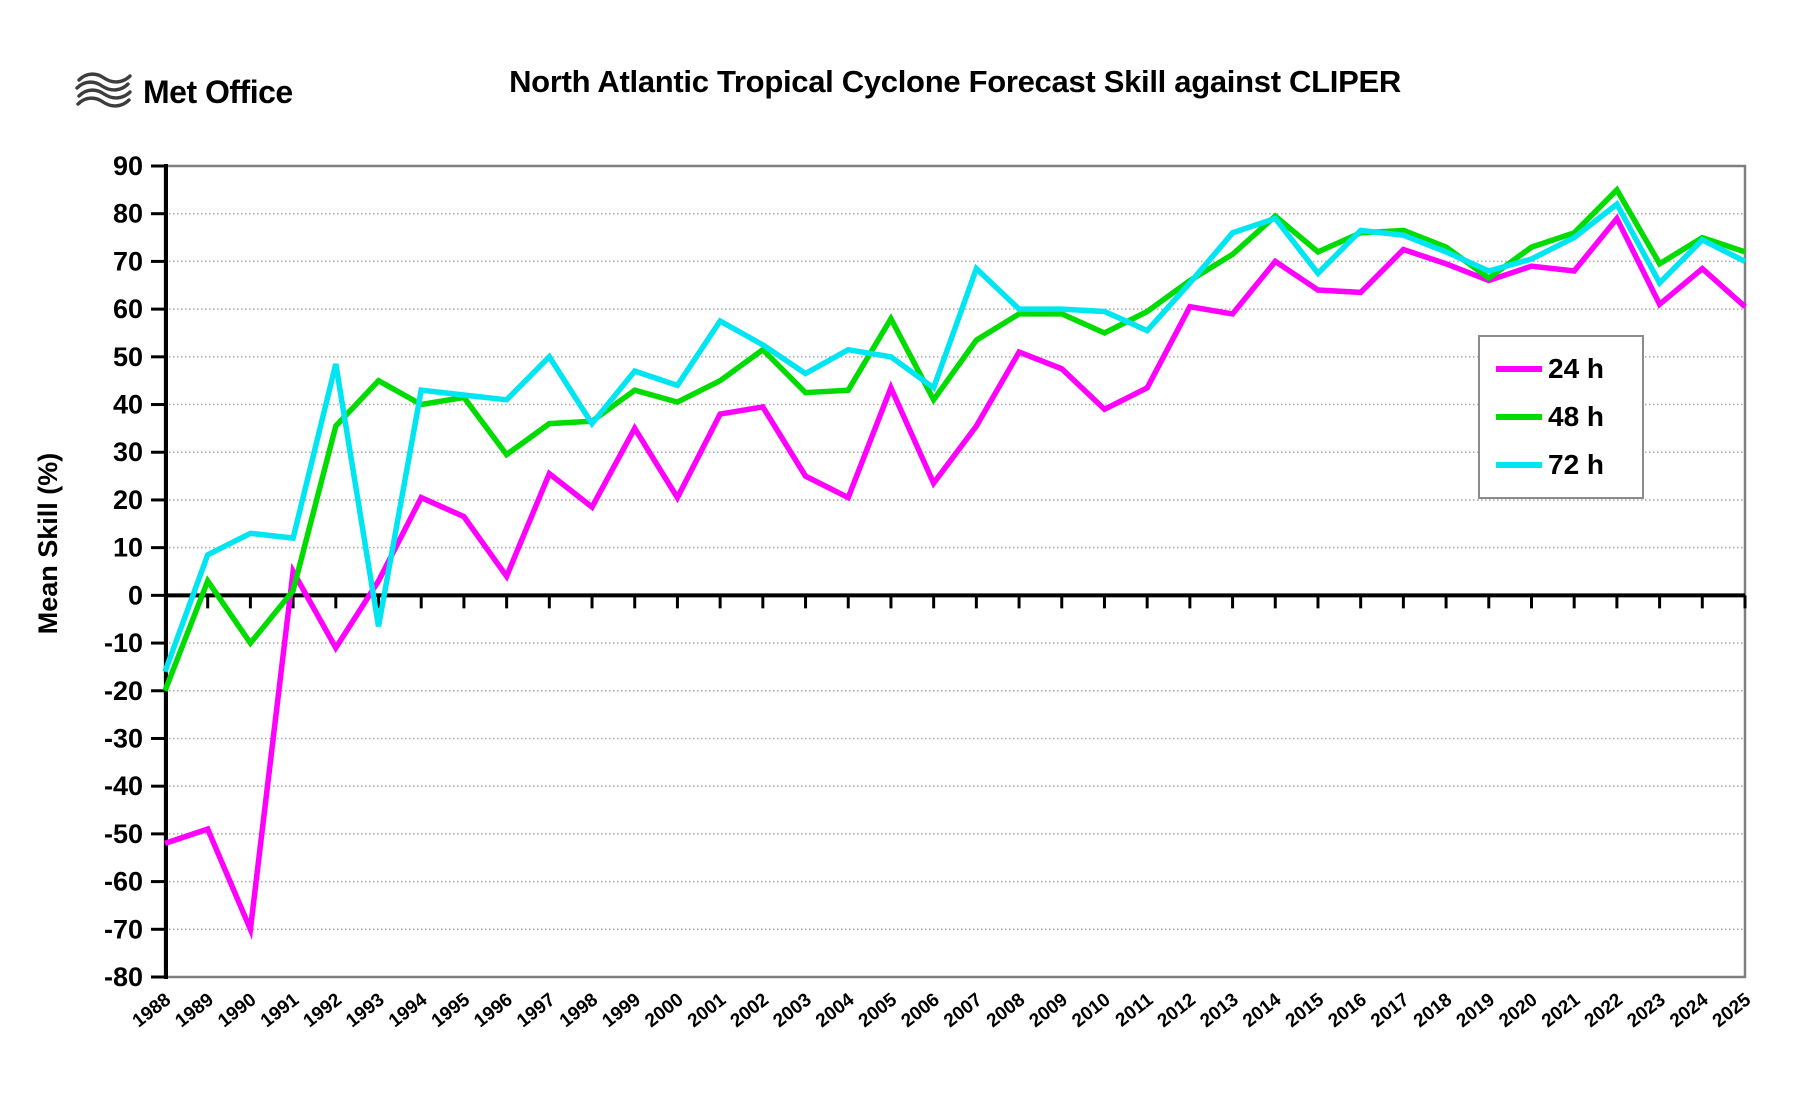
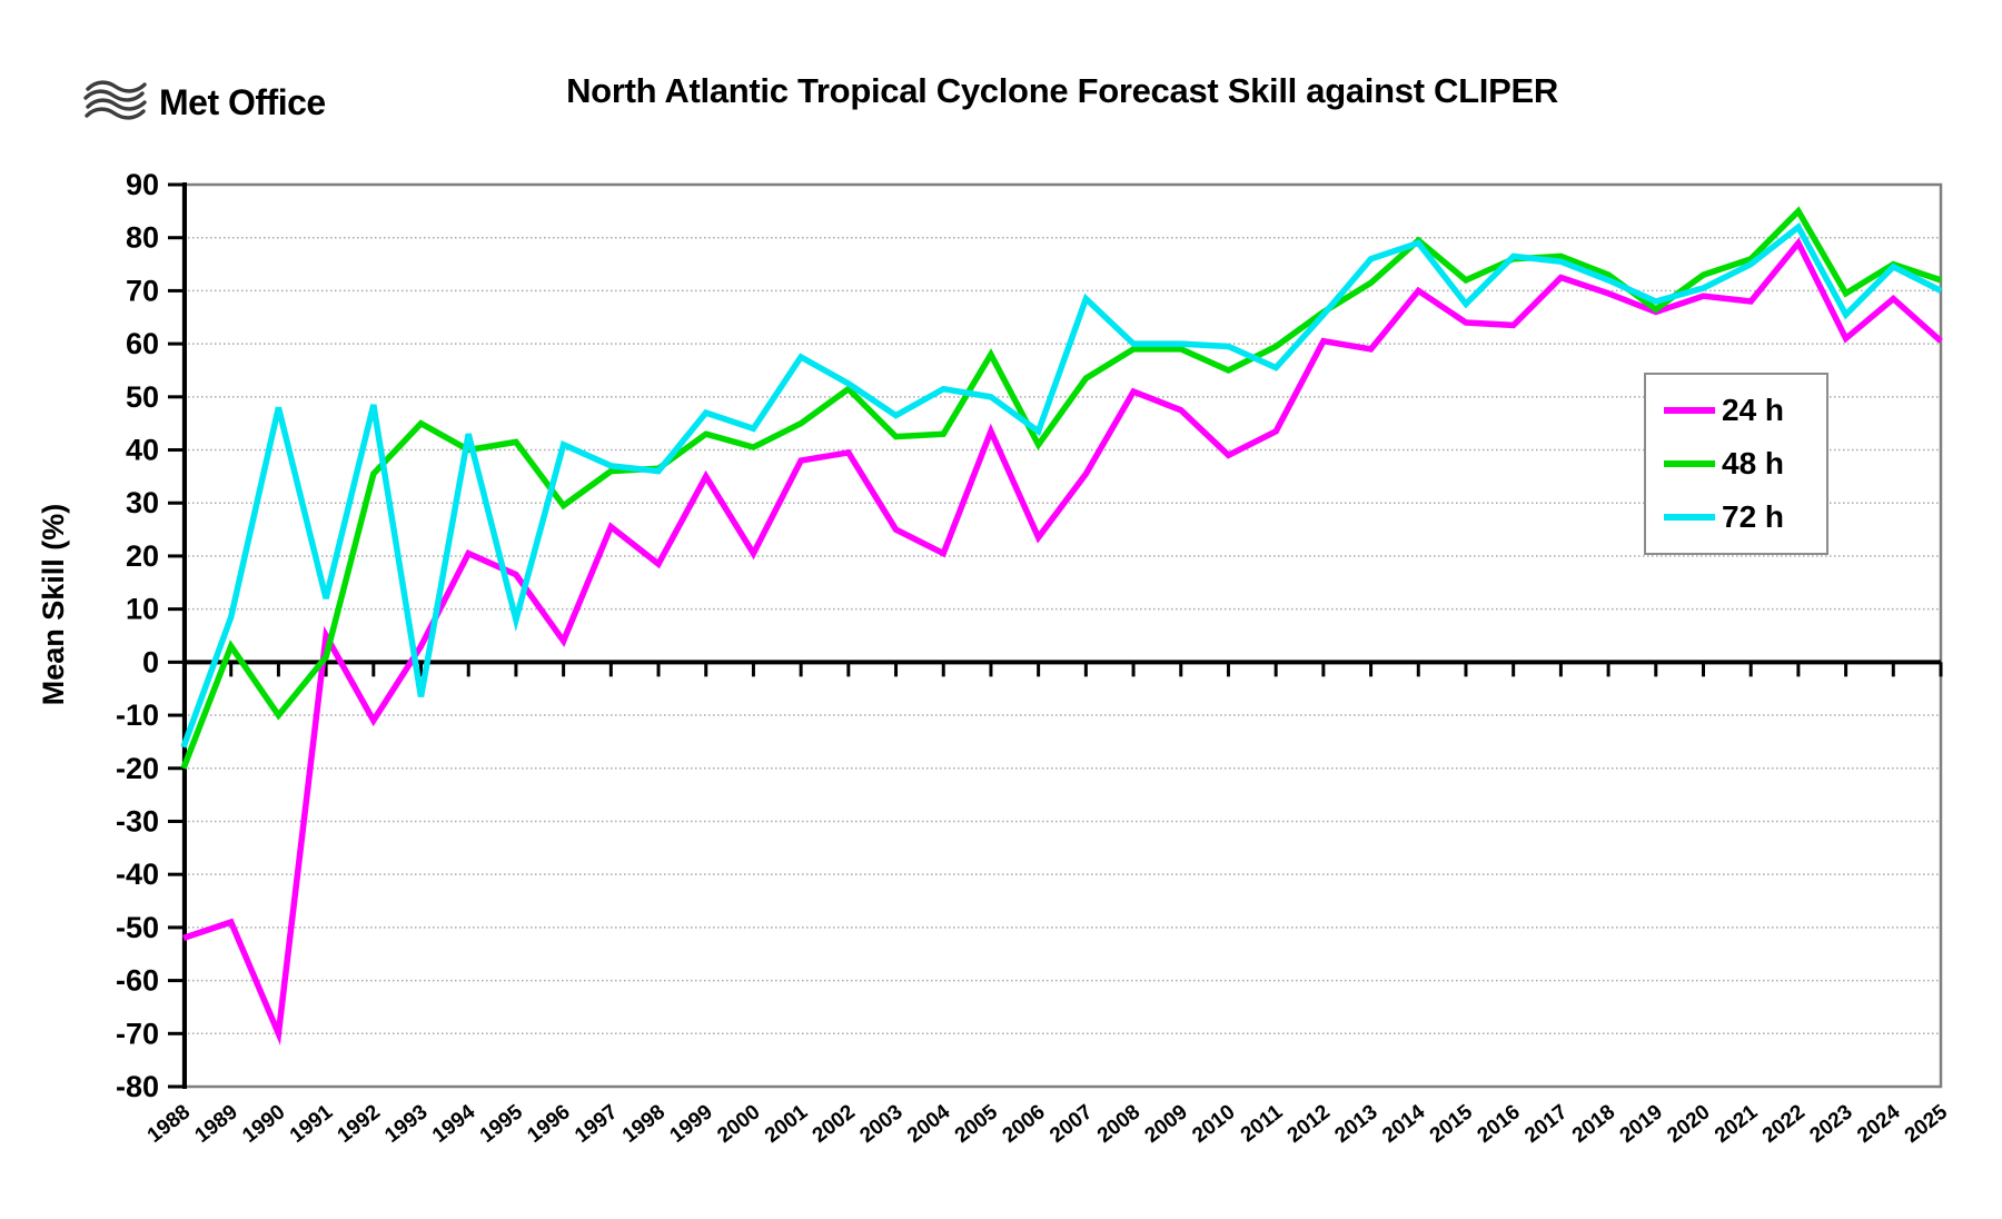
72 h/1990: 13 -> 48
72 h/1995: 42 -> 8
72 h/1997: 50 -> 37
